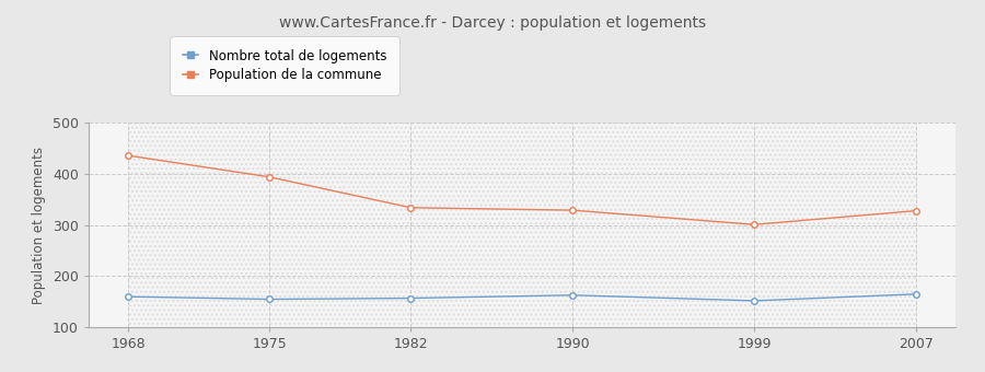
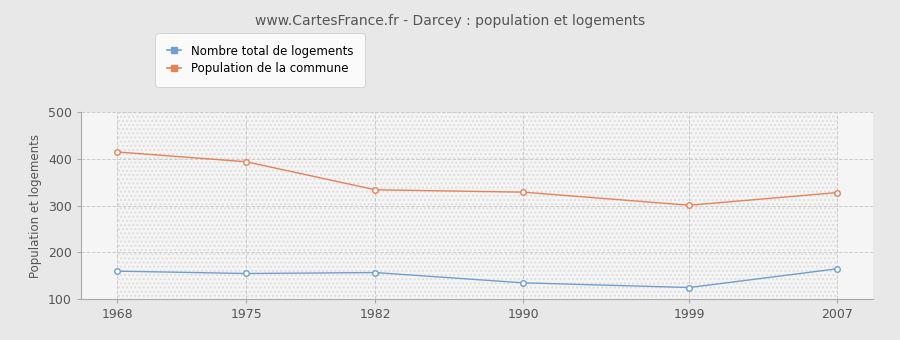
Population de la commune/1968: 436 -> 415
Nombre total de logements/1990: 163 -> 135
Nombre total de logements/1999: 152 -> 125
